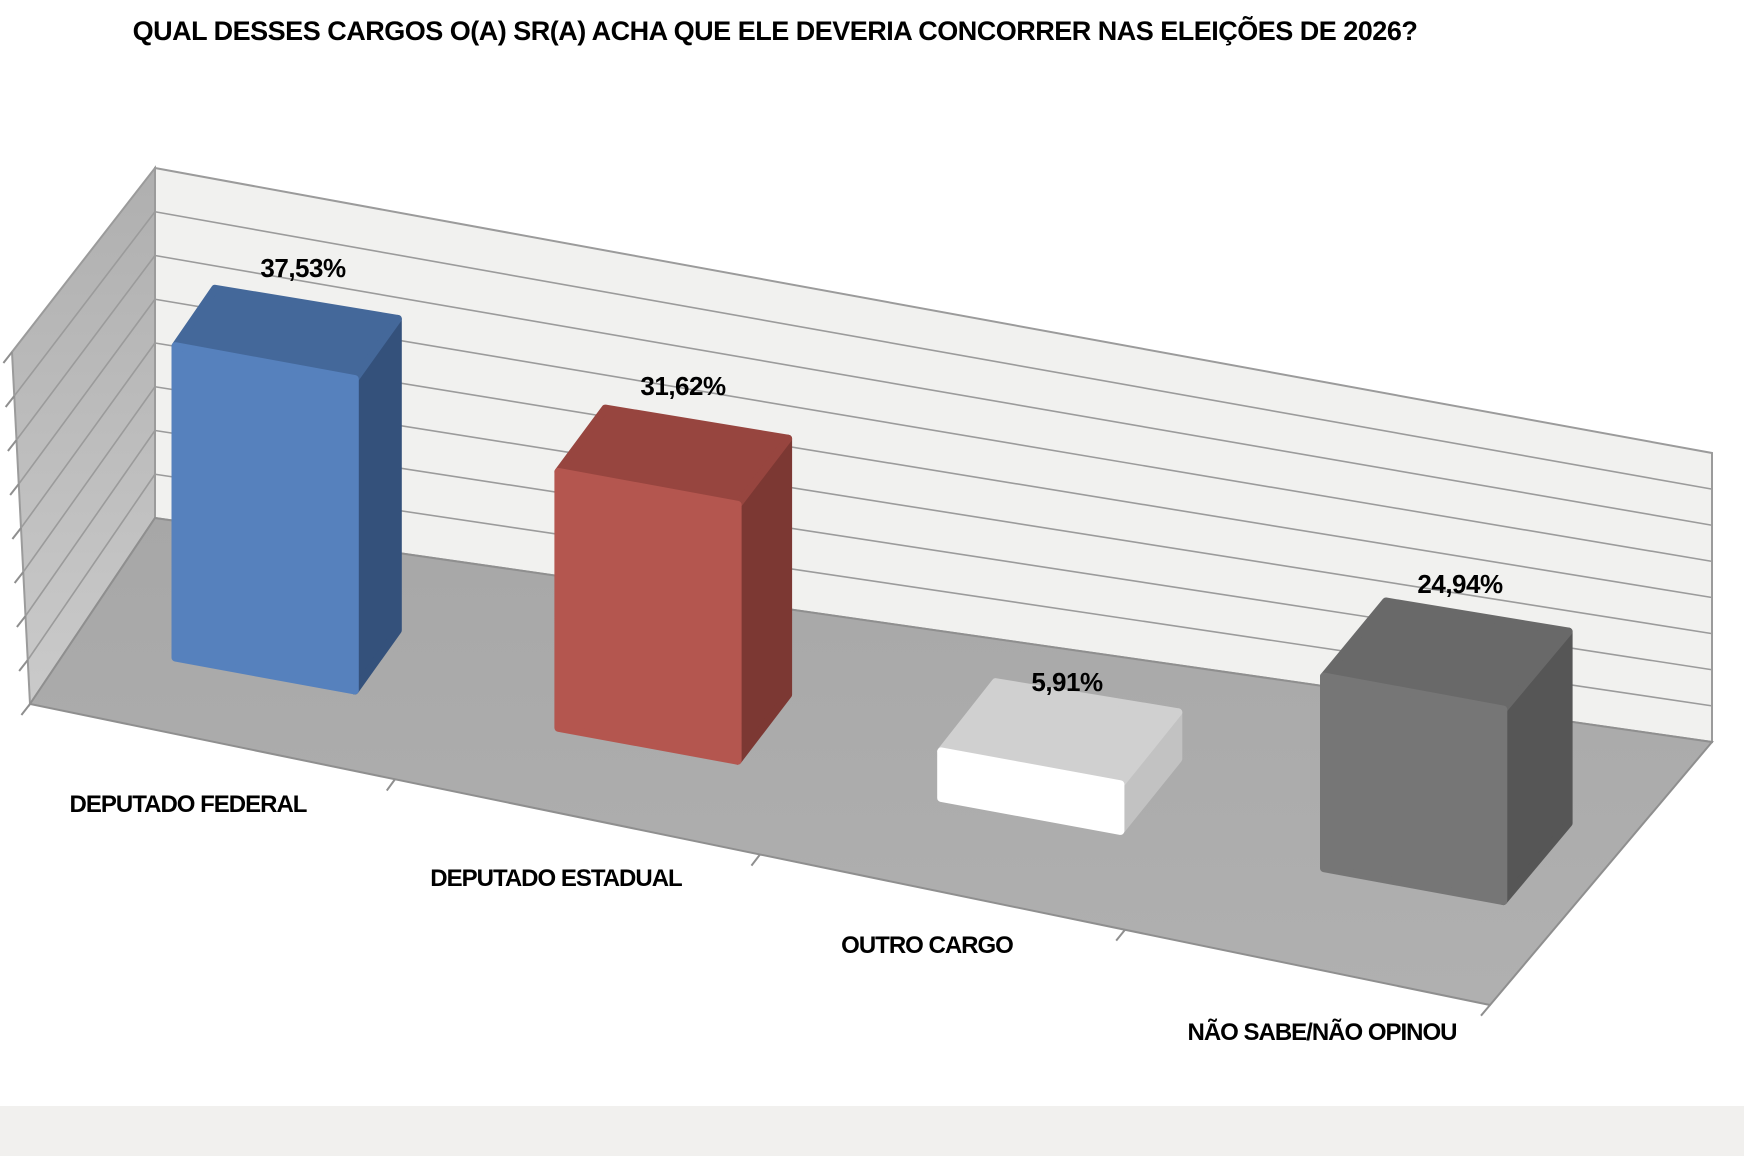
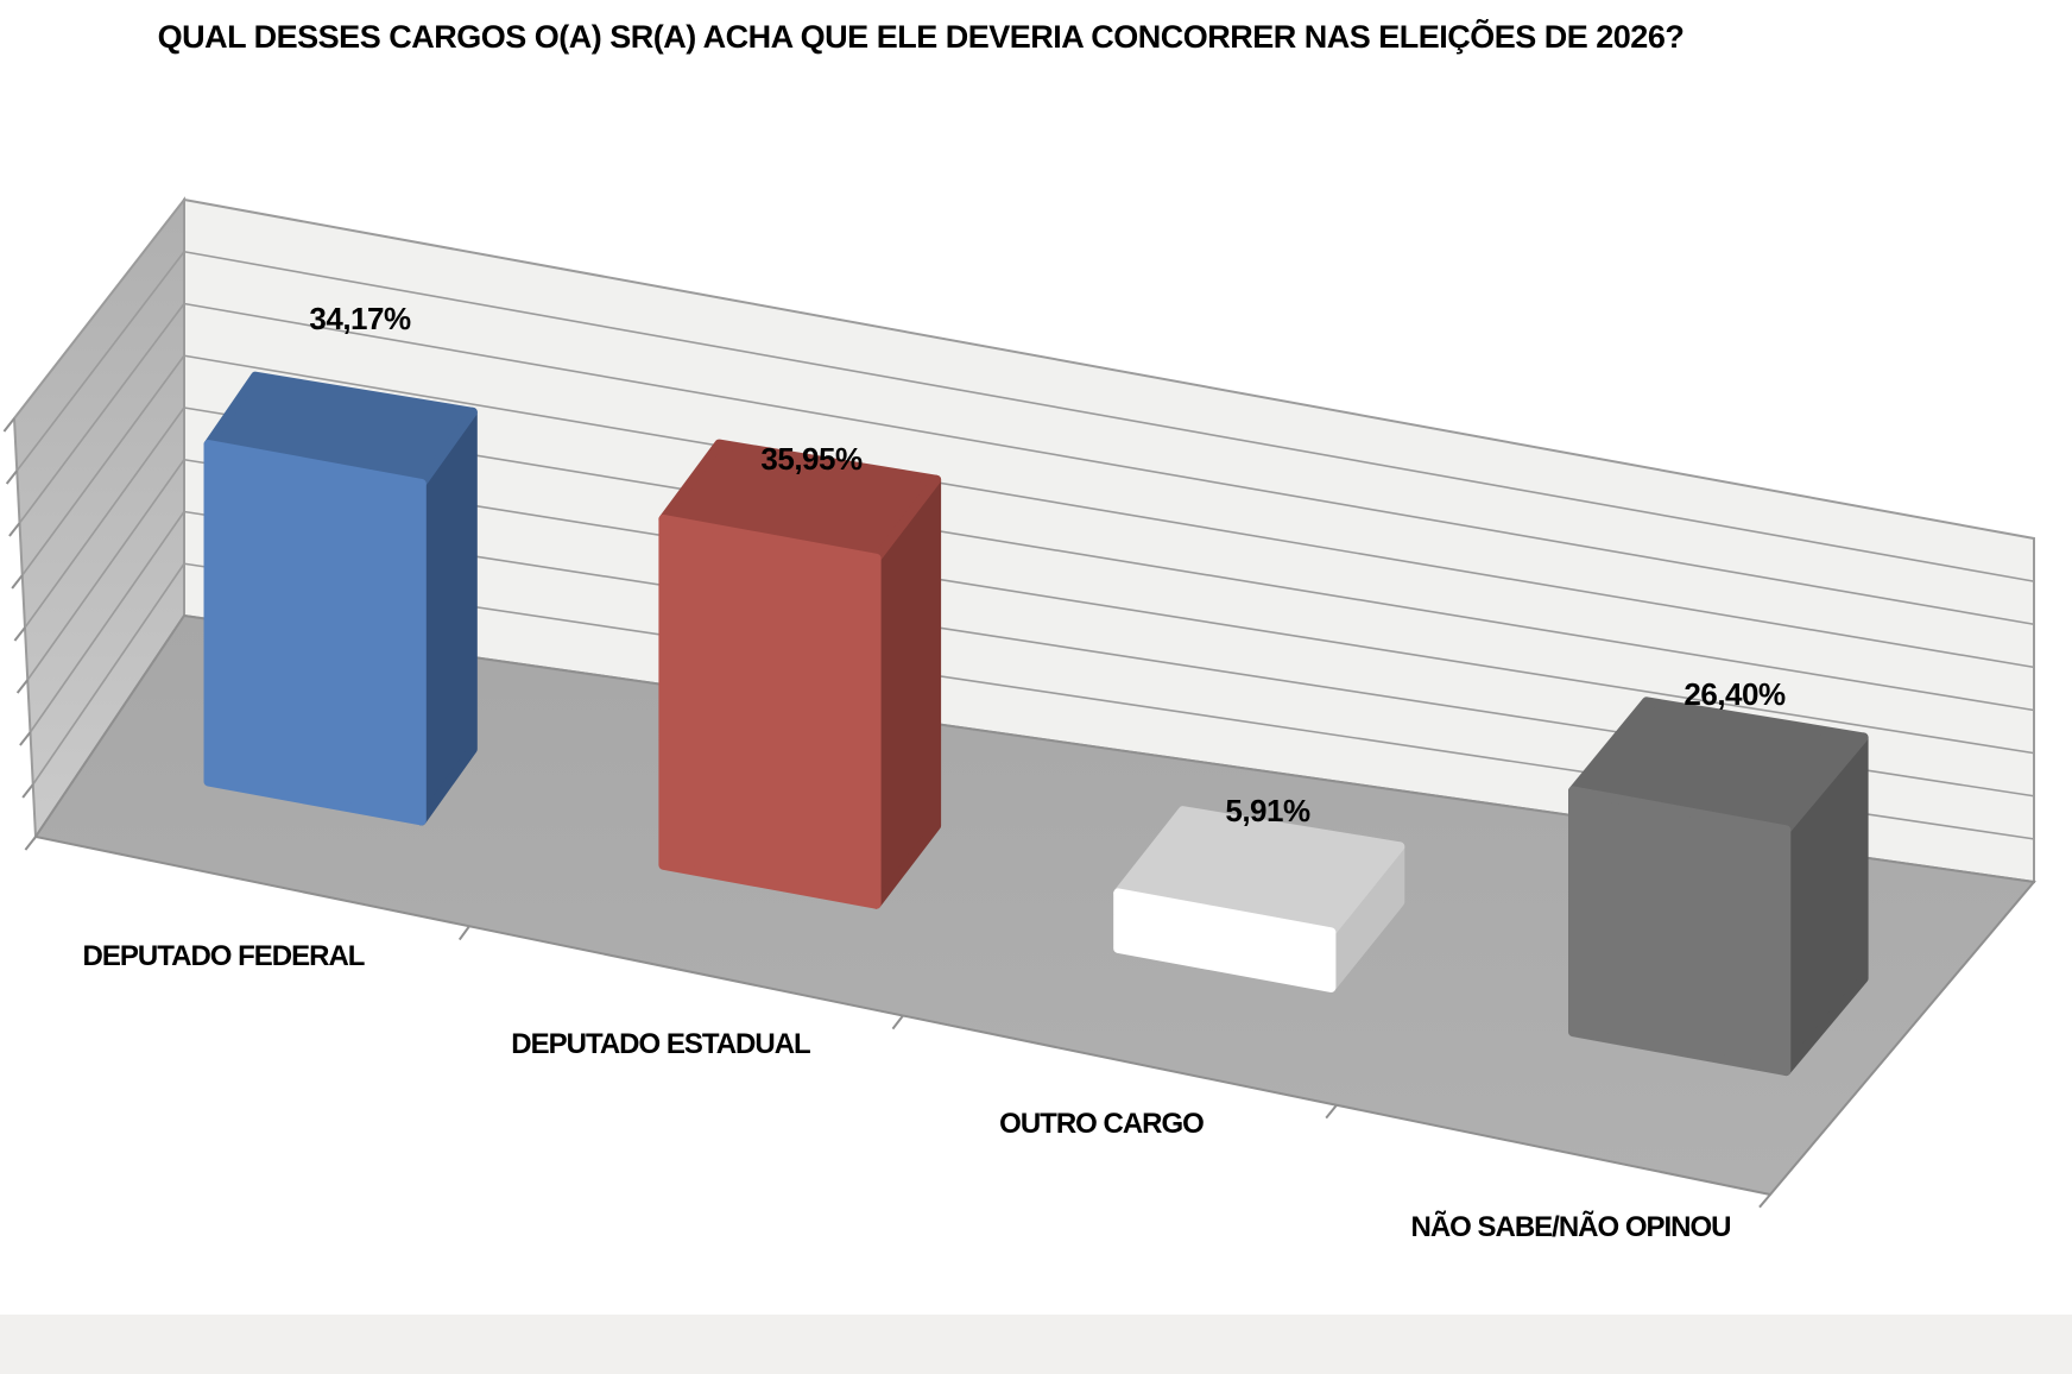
DEPUTADO FEDERAL: 37,53% -> 34,17%
DEPUTADO ESTADUAL: 31,62% -> 35,95%
NÃO SABE/NÃO OPINOU: 24,94% -> 26,40%
